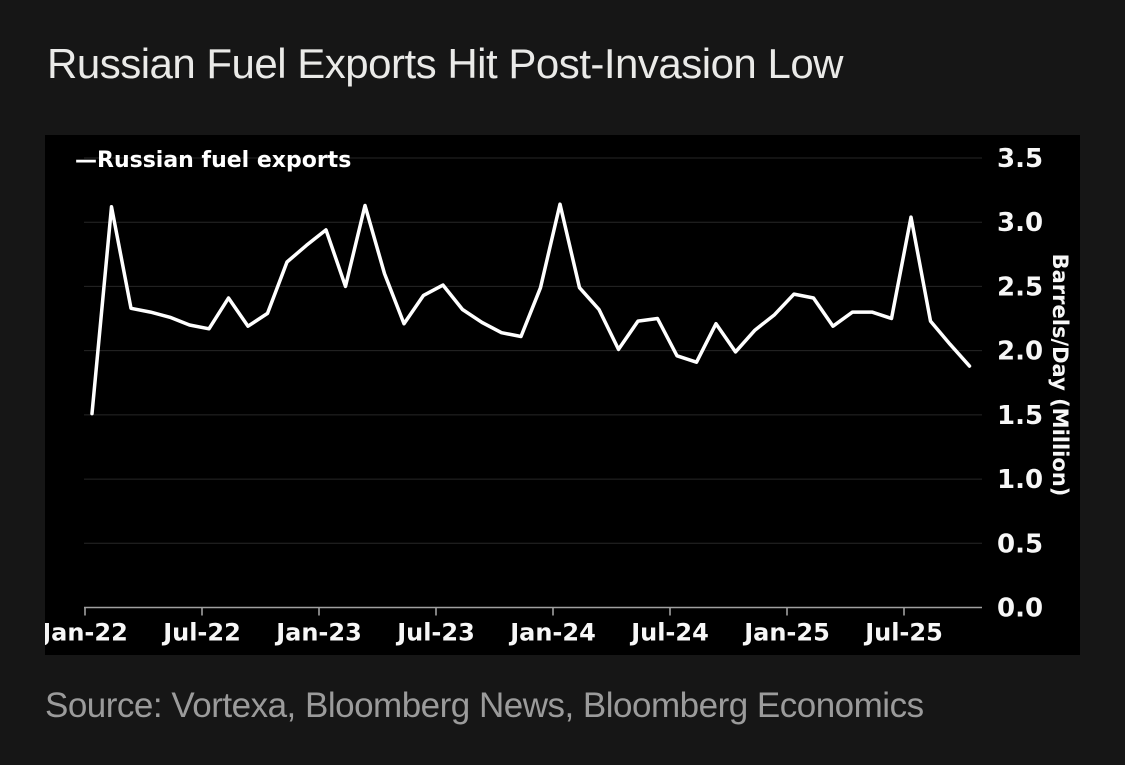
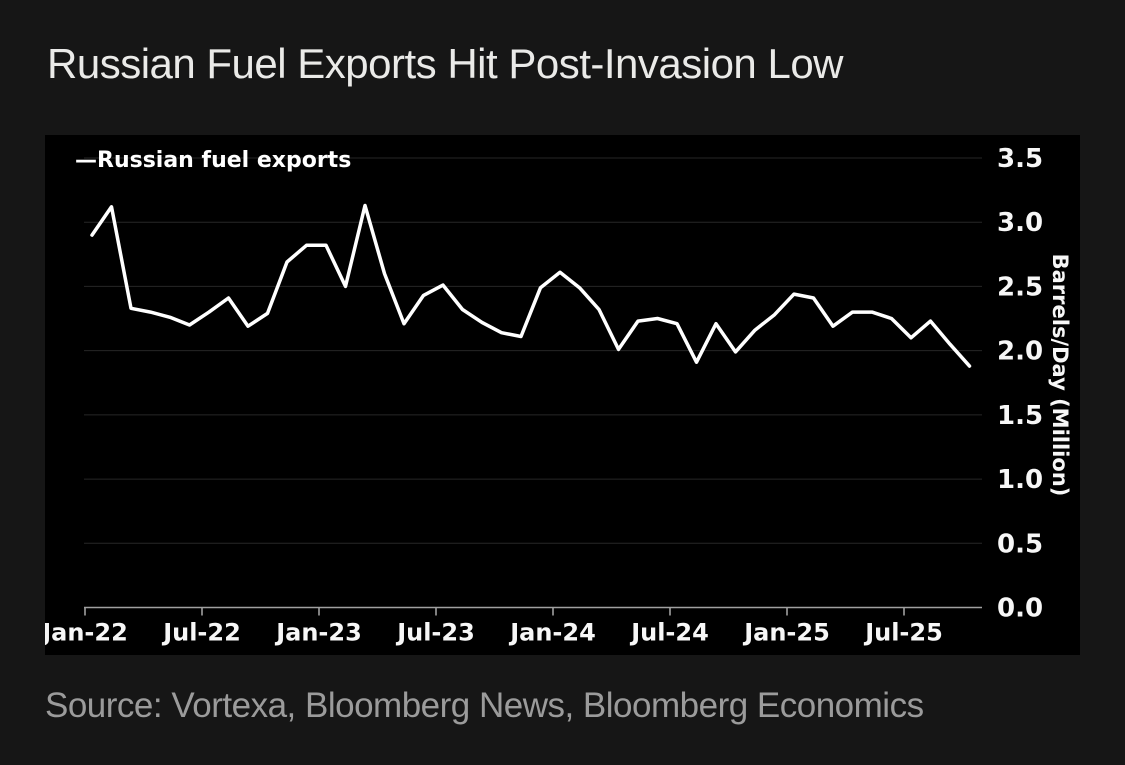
Jan-22: 1.51 -> 2.90
Jul-22: 2.17 -> 2.30
Jan-23: 2.94 -> 2.82
Jan-24: 3.14 -> 2.61
Jul-24: 1.96 -> 2.21
Jul-25: 3.04 -> 2.10
